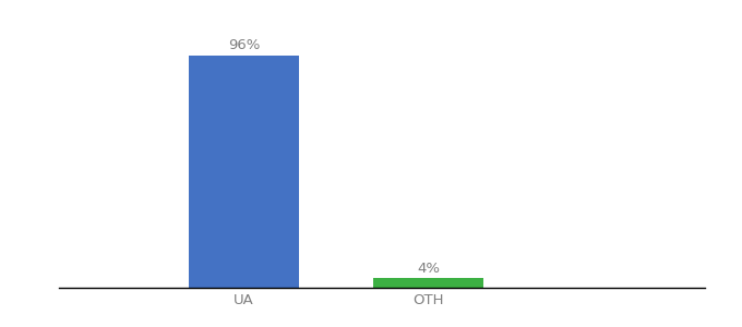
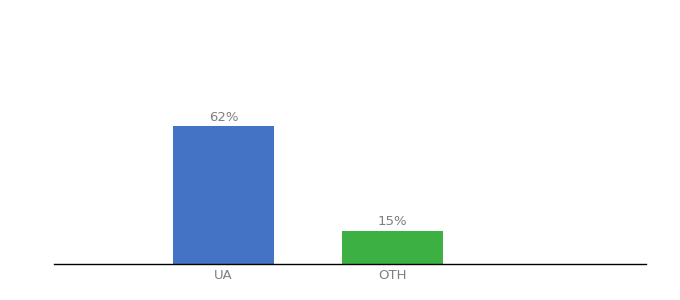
UA: 96% -> 62%
OTH: 4% -> 15%
